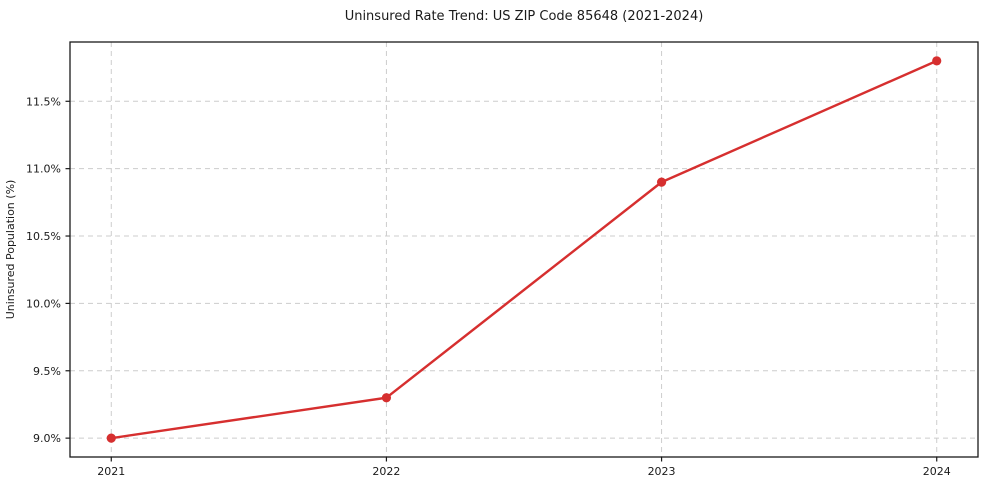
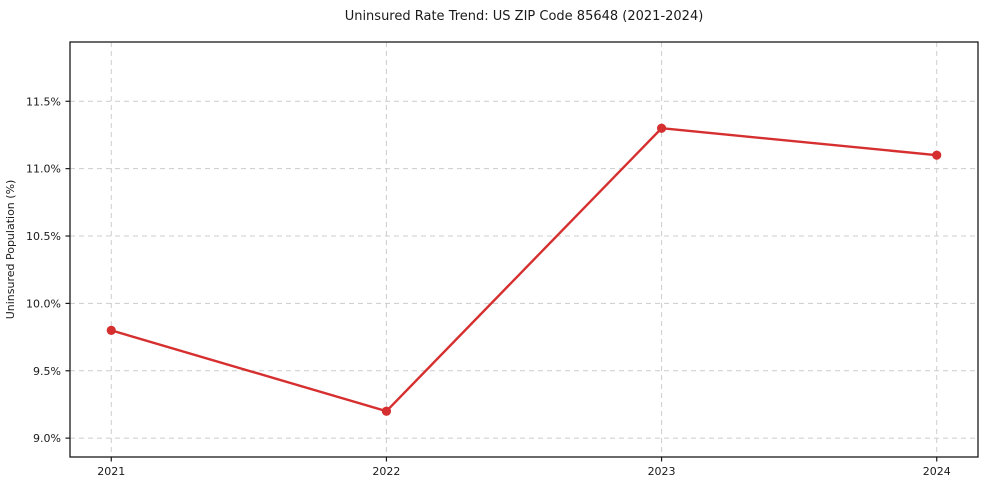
2021: 9.0% -> 9.8%
2022: 9.3% -> 9.2%
2023: 10.9% -> 11.3%
2024: 11.8% -> 11.1%
